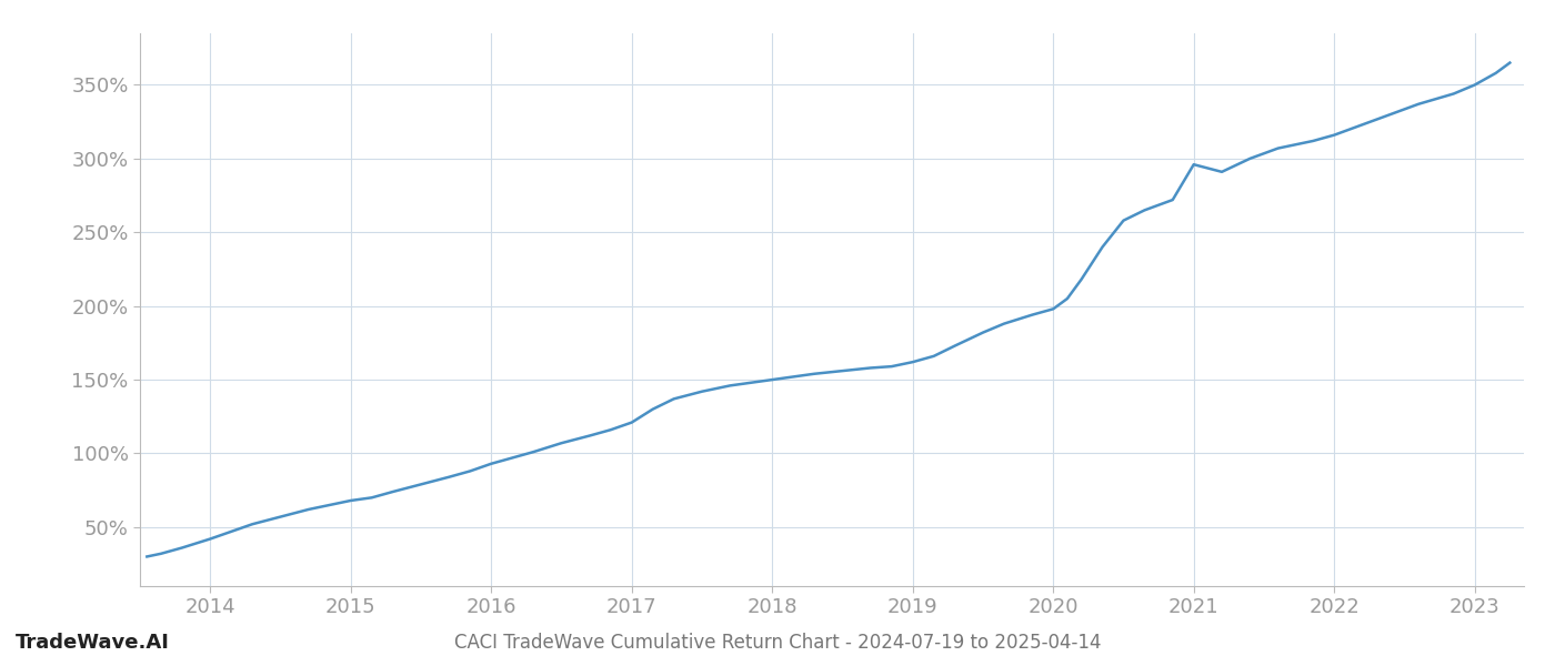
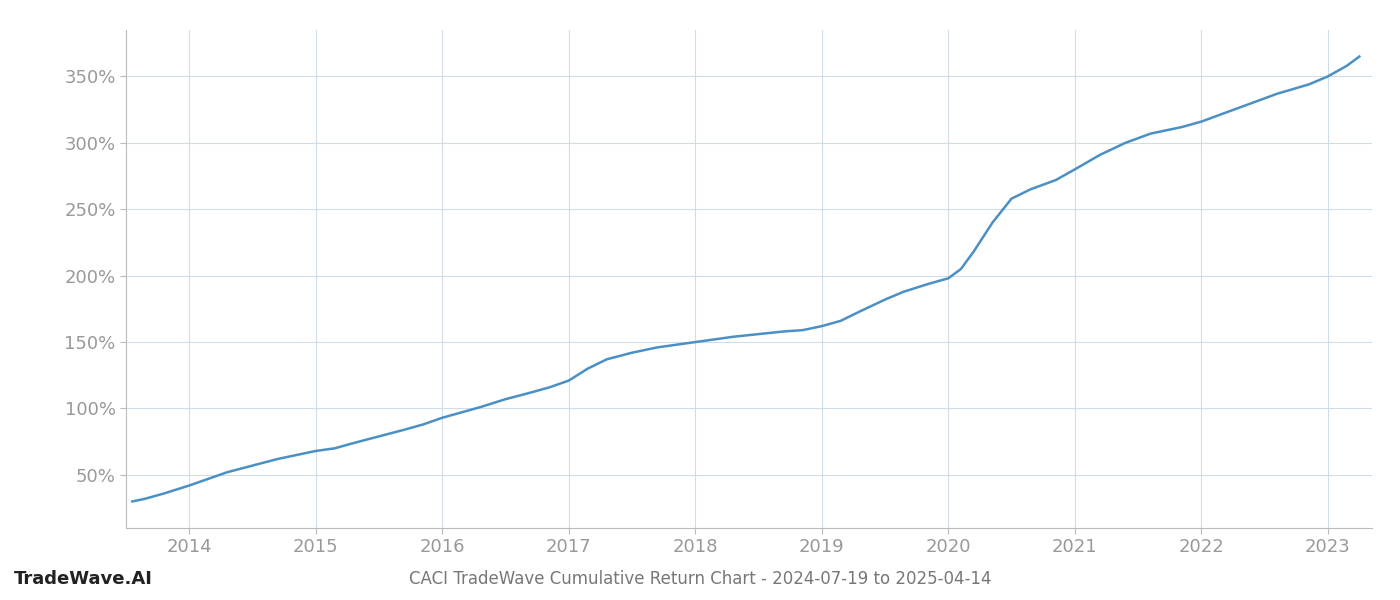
2021: 296% -> 280%
